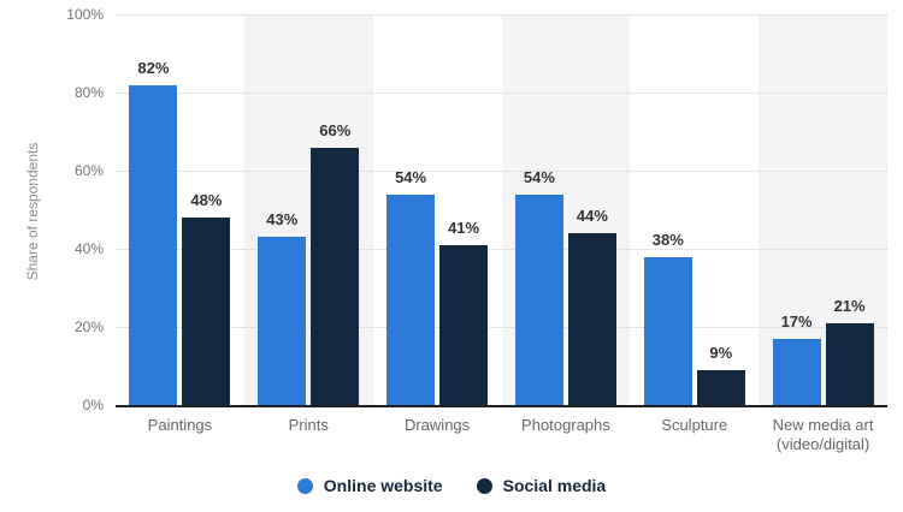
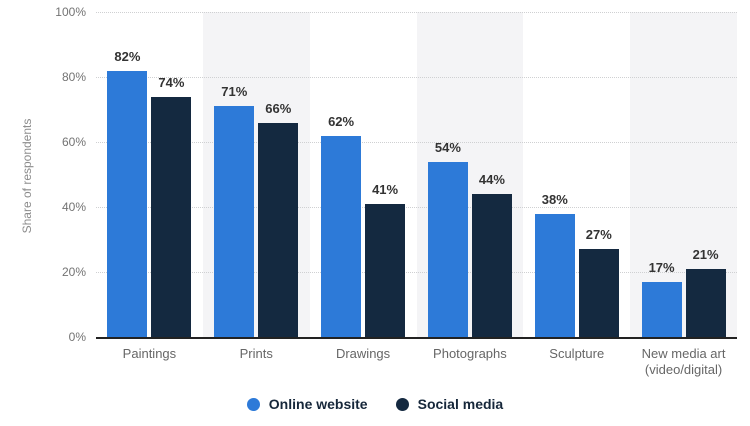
Social media/Paintings: 48% -> 74%
Online website/Prints: 43% -> 71%
Online website/Drawings: 54% -> 62%
Social media/Sculpture: 9% -> 27%
